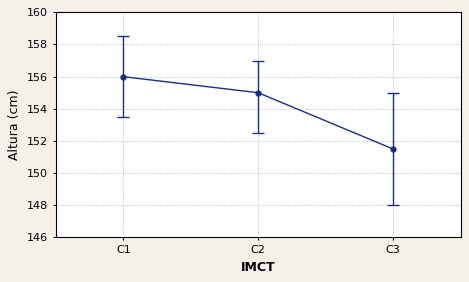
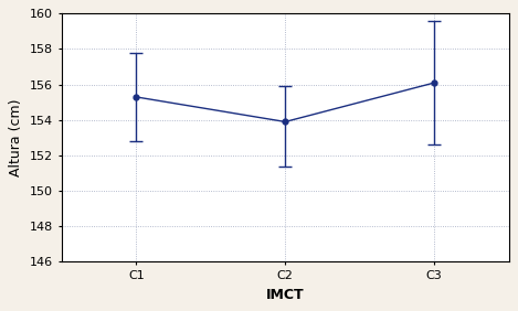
C1: 156.0 -> 155.3
C2: 155.0 -> 153.9
C3: 151.5 -> 156.1
